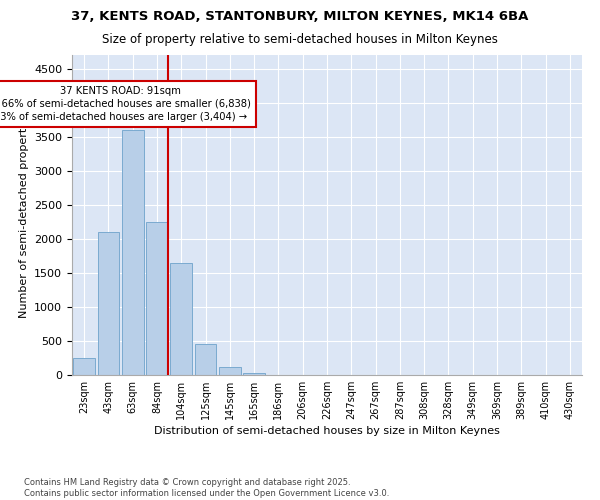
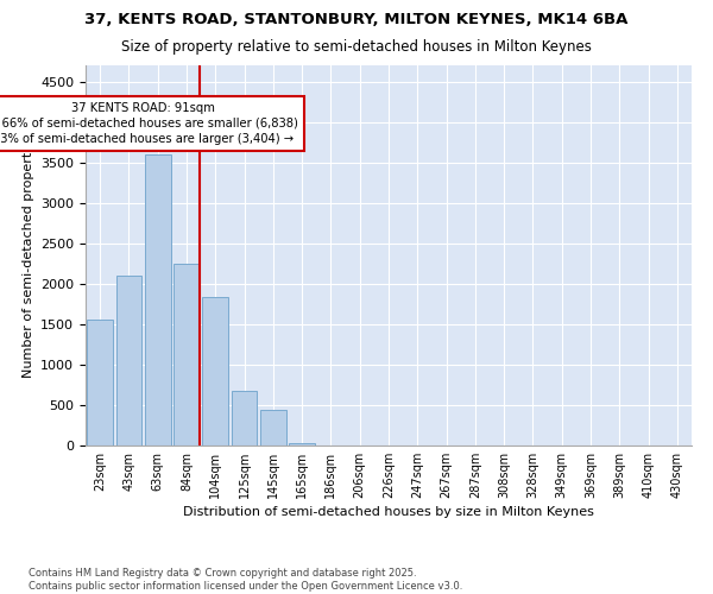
23sqm: 250 -> 1560
104sqm: 1650 -> 1840
125sqm: 450 -> 680
145sqm: 120 -> 440
